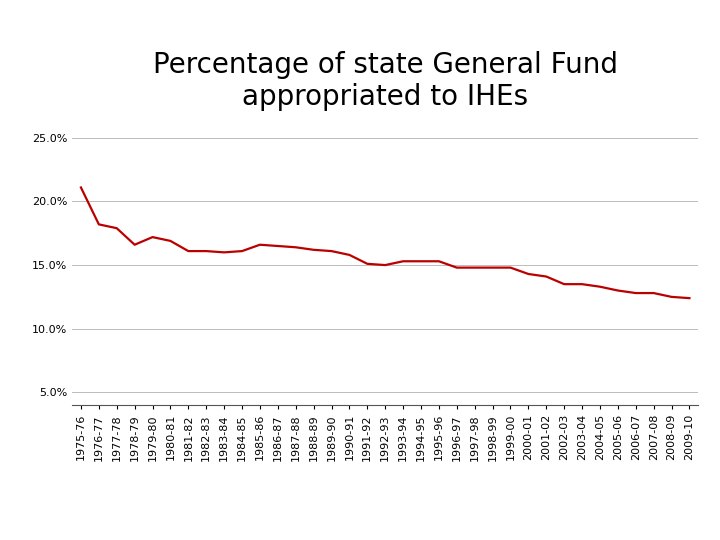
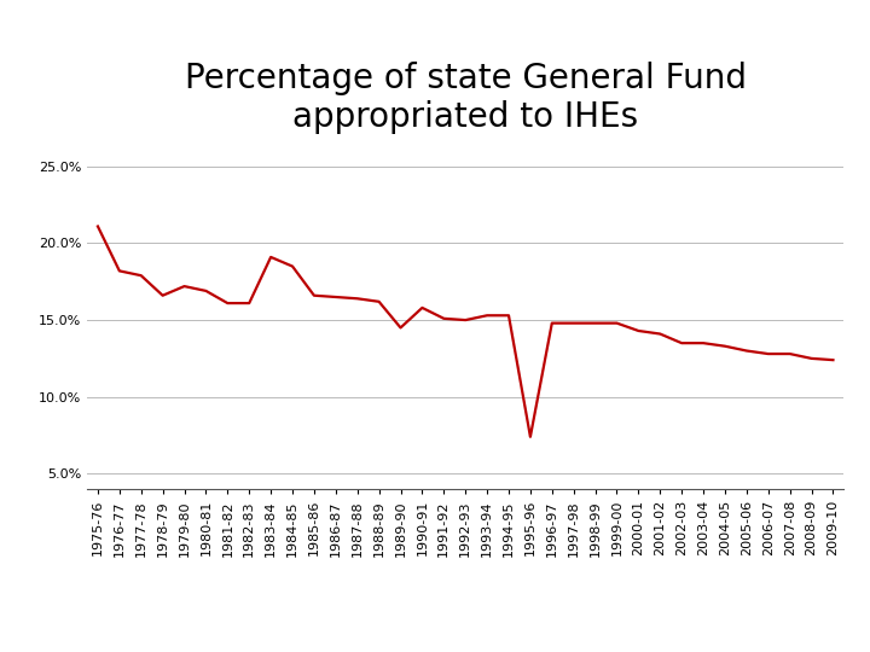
1983-84: 16.0% -> 19.1%
1984-85: 16.1% -> 18.5%
1989-90: 16.1% -> 14.5%
1995-96: 15.3% -> 7.4%
